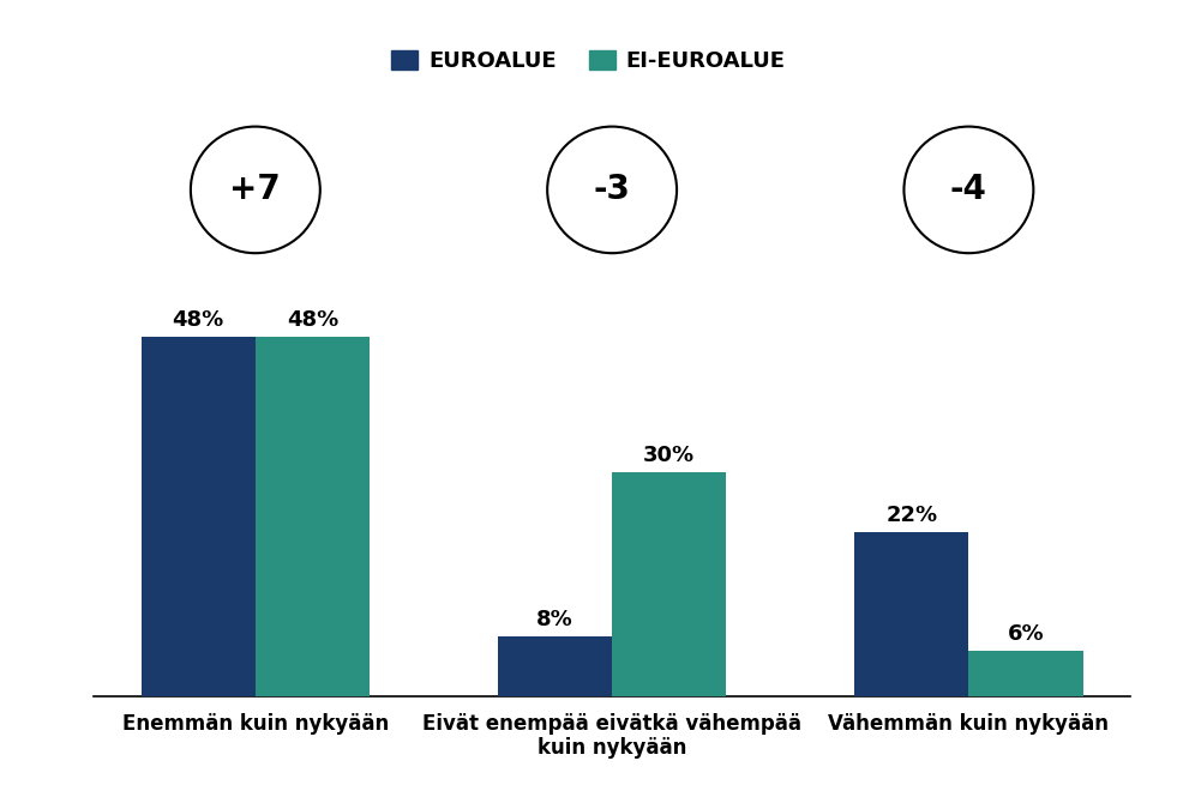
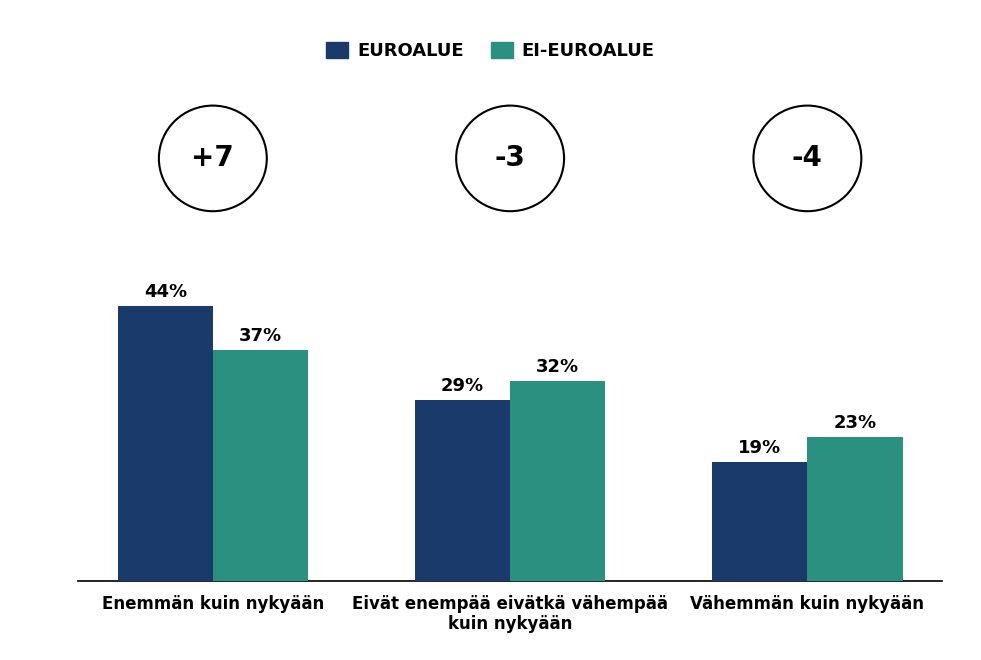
EUROALUE/Enemmän kuin nykyään: 48% -> 44%
EI-EUROALUE/Enemmän kuin nykyään: 48% -> 37%
EUROALUE/Eivät enempää eivätkä vähempää kuin nykyään: 8% -> 29%
EI-EUROALUE/Eivät enempää eivätkä vähempää kuin nykyään: 30% -> 32%
EUROALUE/Vähemmän kuin nykyään: 22% -> 19%
EI-EUROALUE/Vähemmän kuin nykyään: 6% -> 23%
